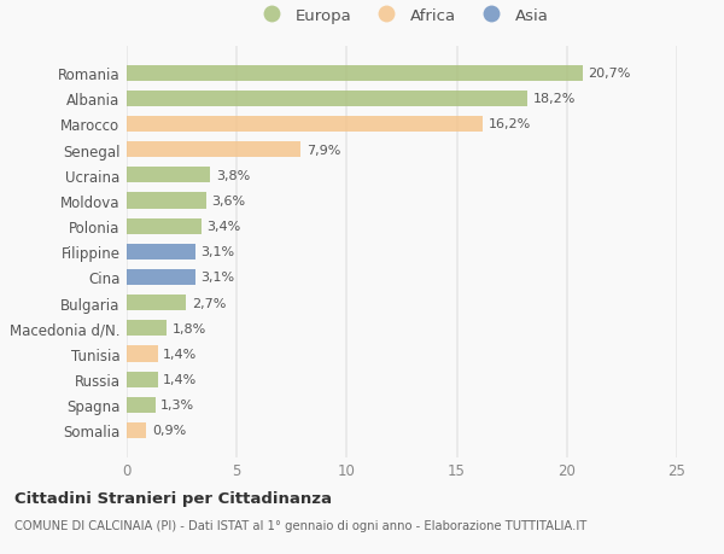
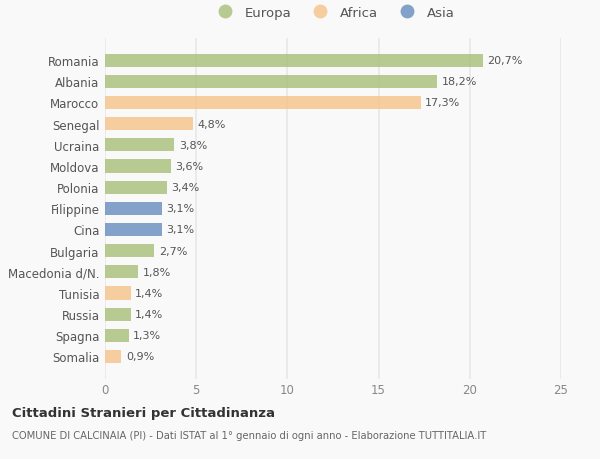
Marocco: 16,2% -> 17,3%
Senegal: 7,9% -> 4,8%
